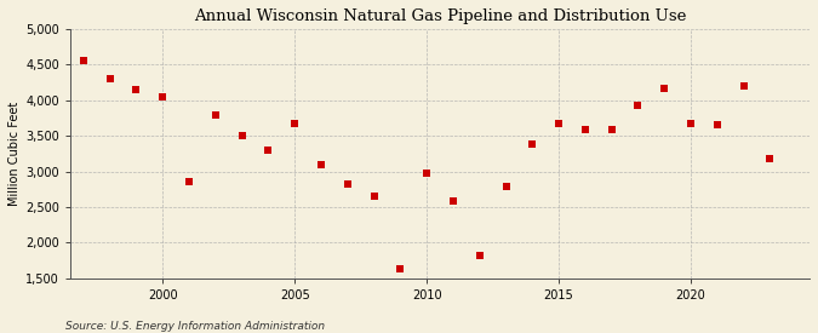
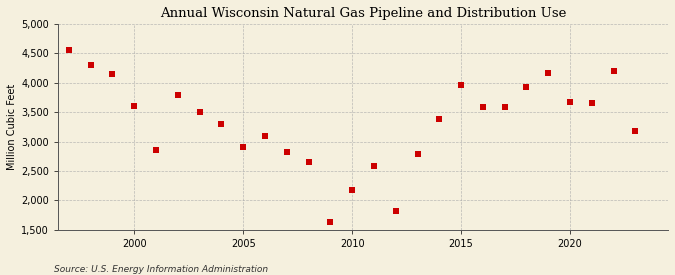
2000: 4,050 -> 3,600
2005: 3,670 -> 2,900
2010: 2,970 -> 2,180
2015: 3,670 -> 3,960
